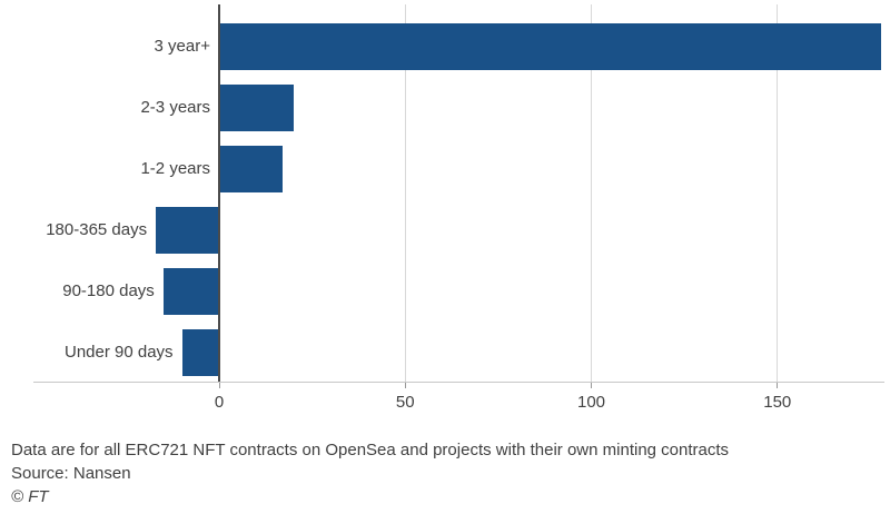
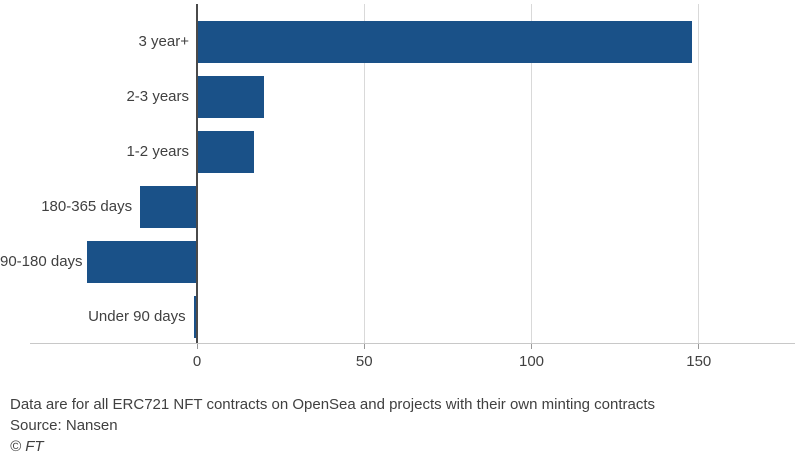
3 year+: 178 -> 148
90-180 days: -15 -> -33
Under 90 days: -10 -> -1
